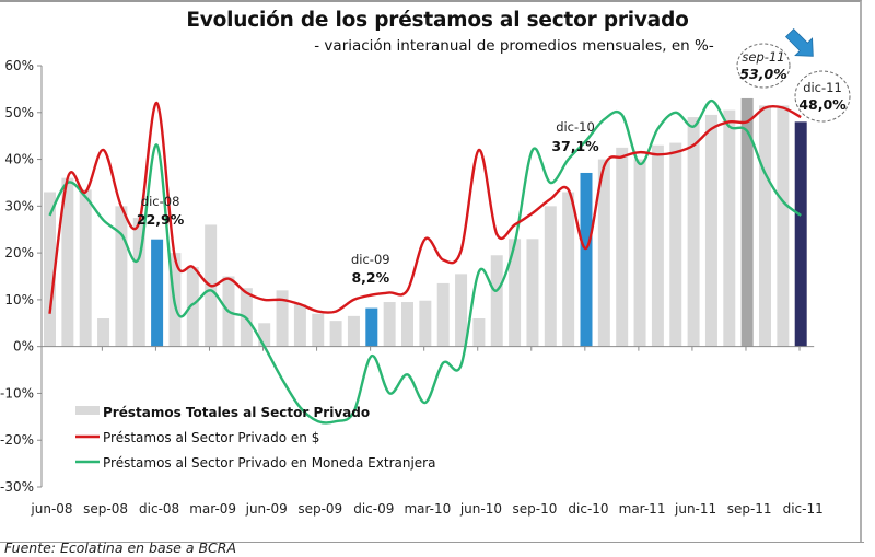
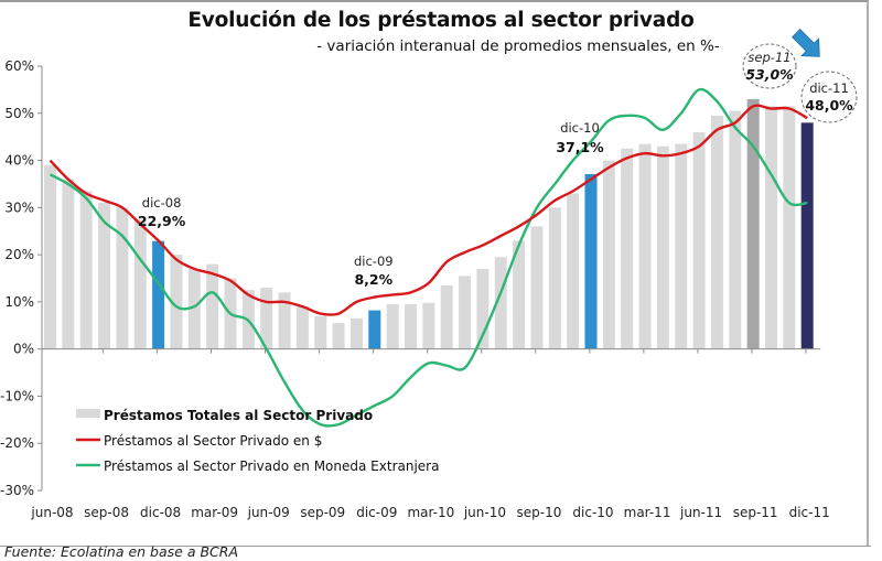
Préstamos Totales al Sector Privado/jun-08: 33% -> 39%
Préstamos al Sector Privado en $/jun-08: 7% -> 40%
Préstamos al Sector Privado en Moneda Extranjera/jun-08: 28% -> 37%
Préstamos Totales al Sector Privado/sep-08: 6% -> 31%
Préstamos al Sector Privado en $/sep-08: 42% -> 32%
Préstamos al Sector Privado en $/dic-08: 52% -> 23%
Préstamos al Sector Privado en Moneda Extranjera/dic-08: 43% -> 14%
Préstamos Totales al Sector Privado/mar-09: 26% -> 18%
Préstamos al Sector Privado en $/mar-09: 13% -> 16%
Préstamos Totales al Sector Privado/jun-09: 5% -> 13%
Préstamos al Sector Privado en Moneda Extranjera/dic-09: -2% -> -12%
Préstamos al Sector Privado en $/mar-10: 23% -> 14%
Préstamos al Sector Privado en Moneda Extranjera/mar-10: -12% -> -3%
Préstamos Totales al Sector Privado/jun-10: 6% -> 17%
Préstamos al Sector Privado en $/jun-10: 42% -> 22%
Préstamos al Sector Privado en Moneda Extranjera/jun-10: 16% -> 3%
Préstamos Totales al Sector Privado/sep-10: 23% -> 26%
Préstamos al Sector Privado en Moneda Extranjera/sep-10: 42% -> 30%
Préstamos al Sector Privado en $/dic-10: 21% -> 36%
Préstamos Totales al Sector Privado/mar-11: 40% -> 44%
Préstamos al Sector Privado en Moneda Extranjera/mar-11: 39% -> 49%
Préstamos Totales al Sector Privado/jun-11: 49% -> 46%
Préstamos al Sector Privado en Moneda Extranjera/jun-11: 47% -> 55%
Préstamos al Sector Privado en $/sep-11: 48% -> 52%
Préstamos al Sector Privado en Moneda Extranjera/sep-11: 46% -> 43%
Préstamos al Sector Privado en Moneda Extranjera/dic-11: 28% -> 31%
